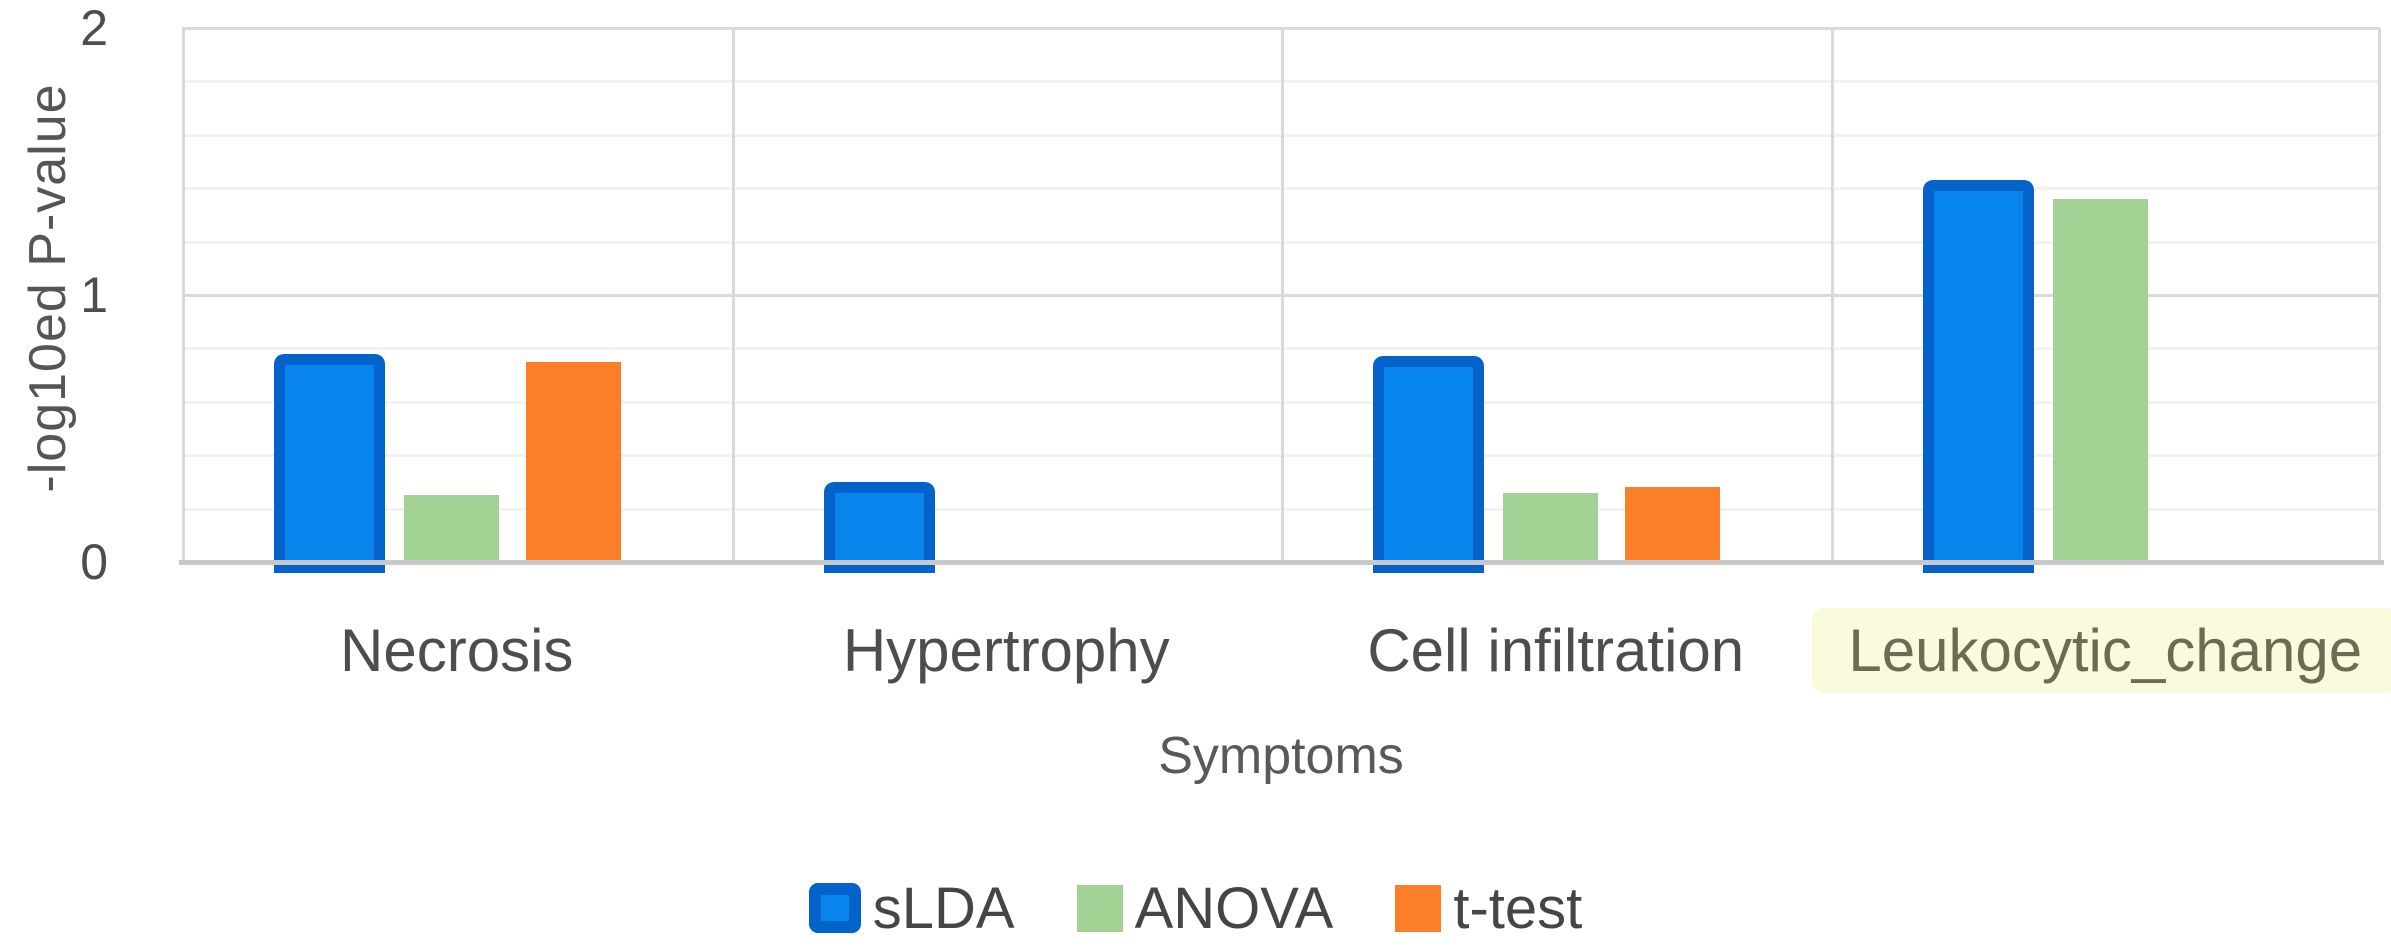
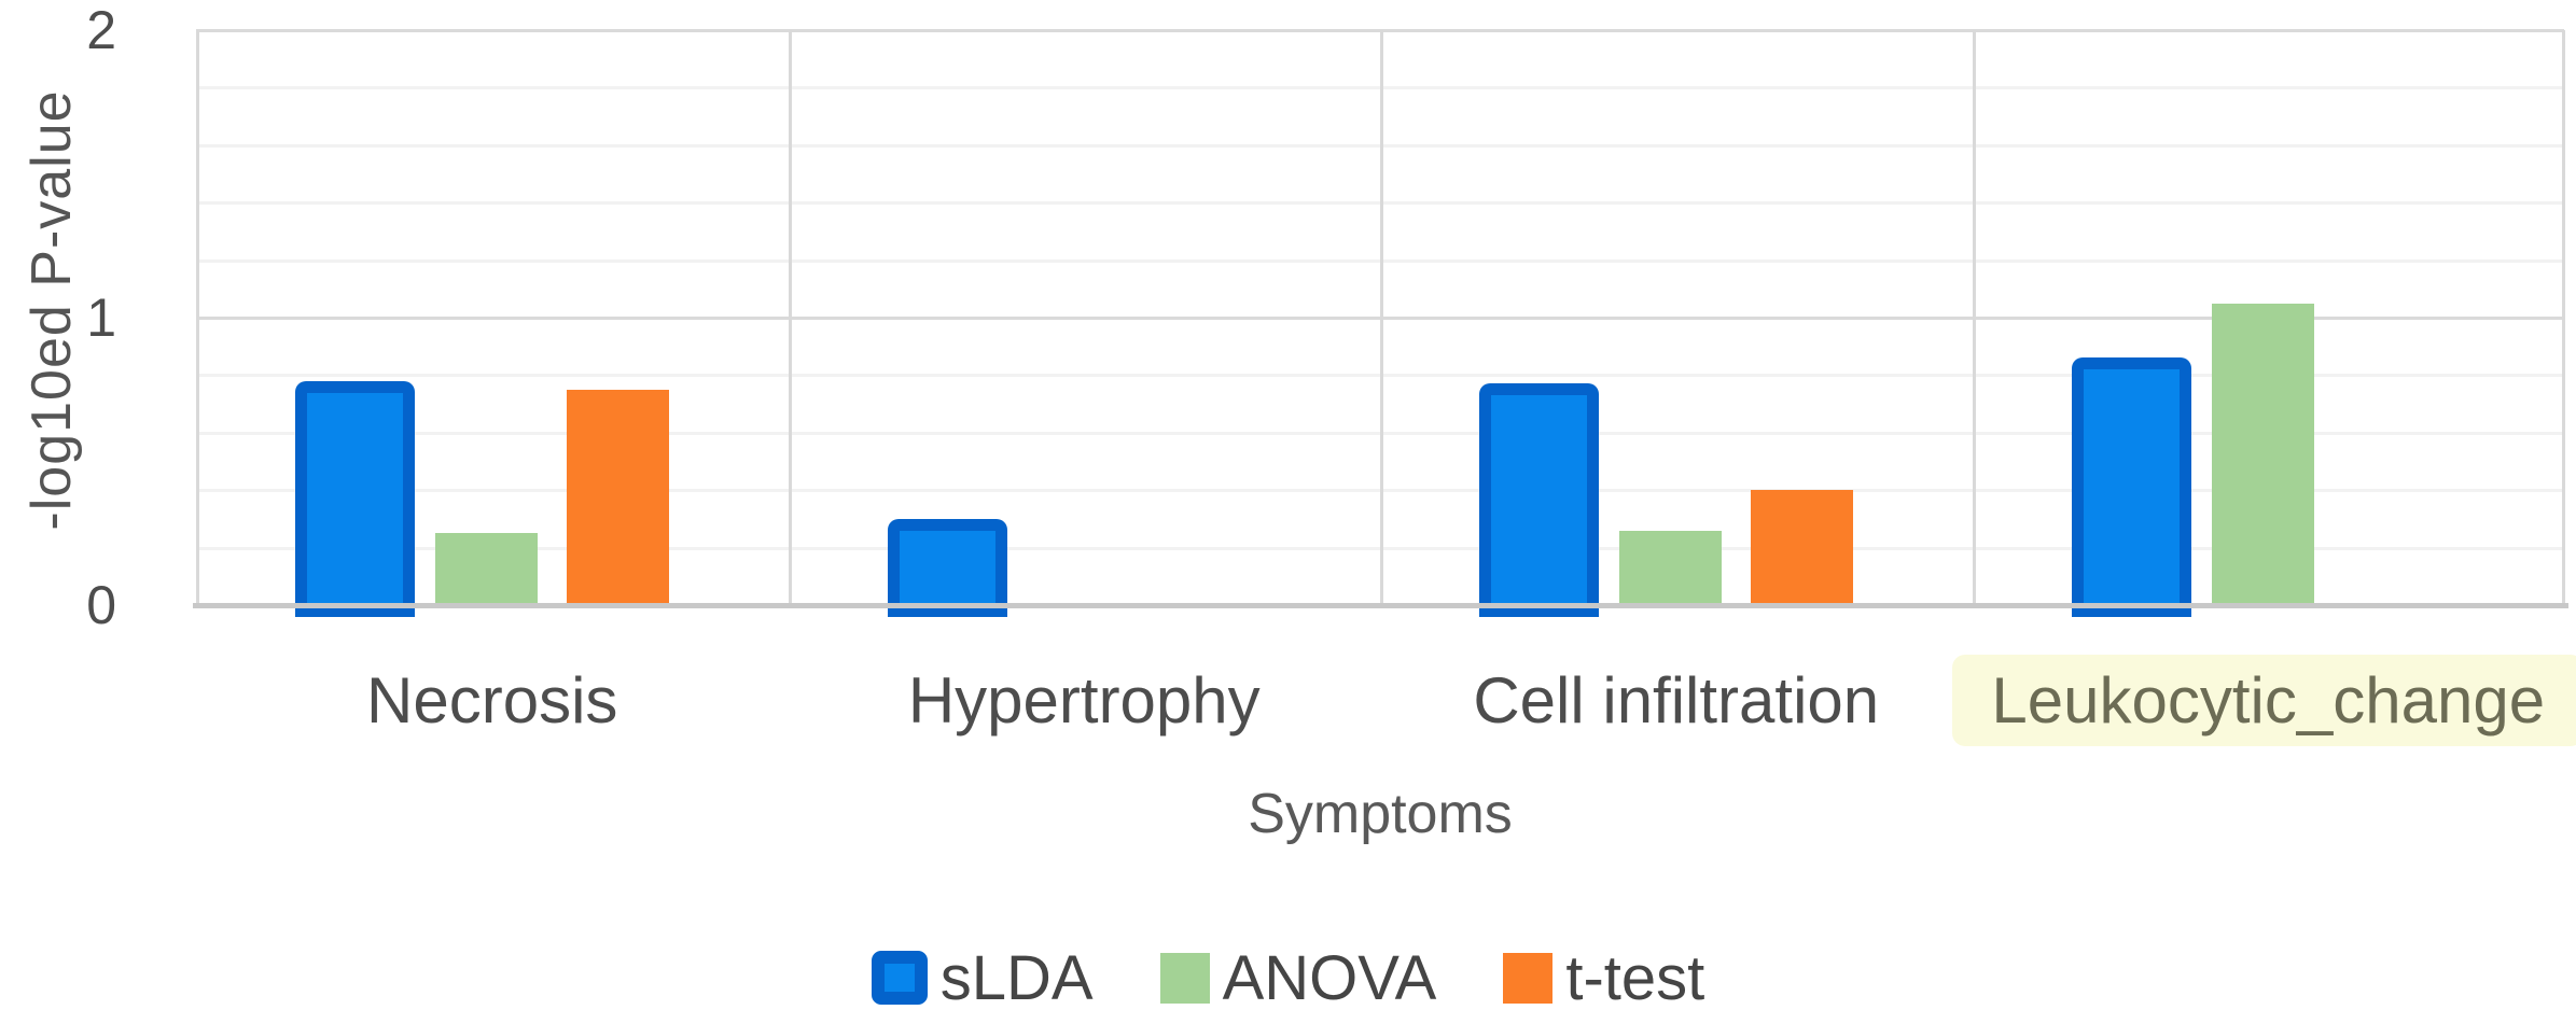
t-test/Cell infiltration: 0.28 -> 0.40
sLDA/Leukocytic_change: 1.43 -> 0.86
ANOVA/Leukocytic_change: 1.36 -> 1.05
